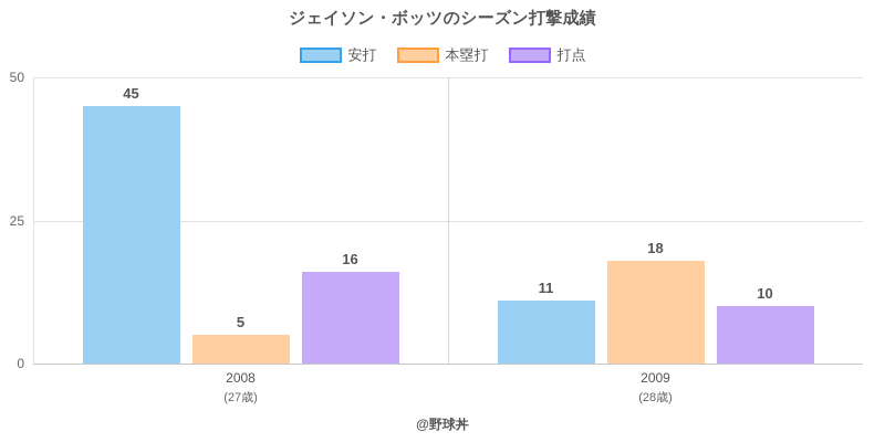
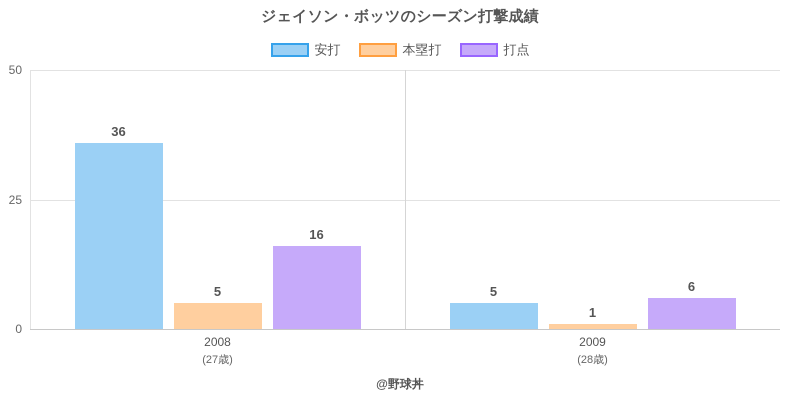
安打/2008: 45 -> 36
安打/2009: 11 -> 5
本塁打/2009: 18 -> 1
打点/2009: 10 -> 6
